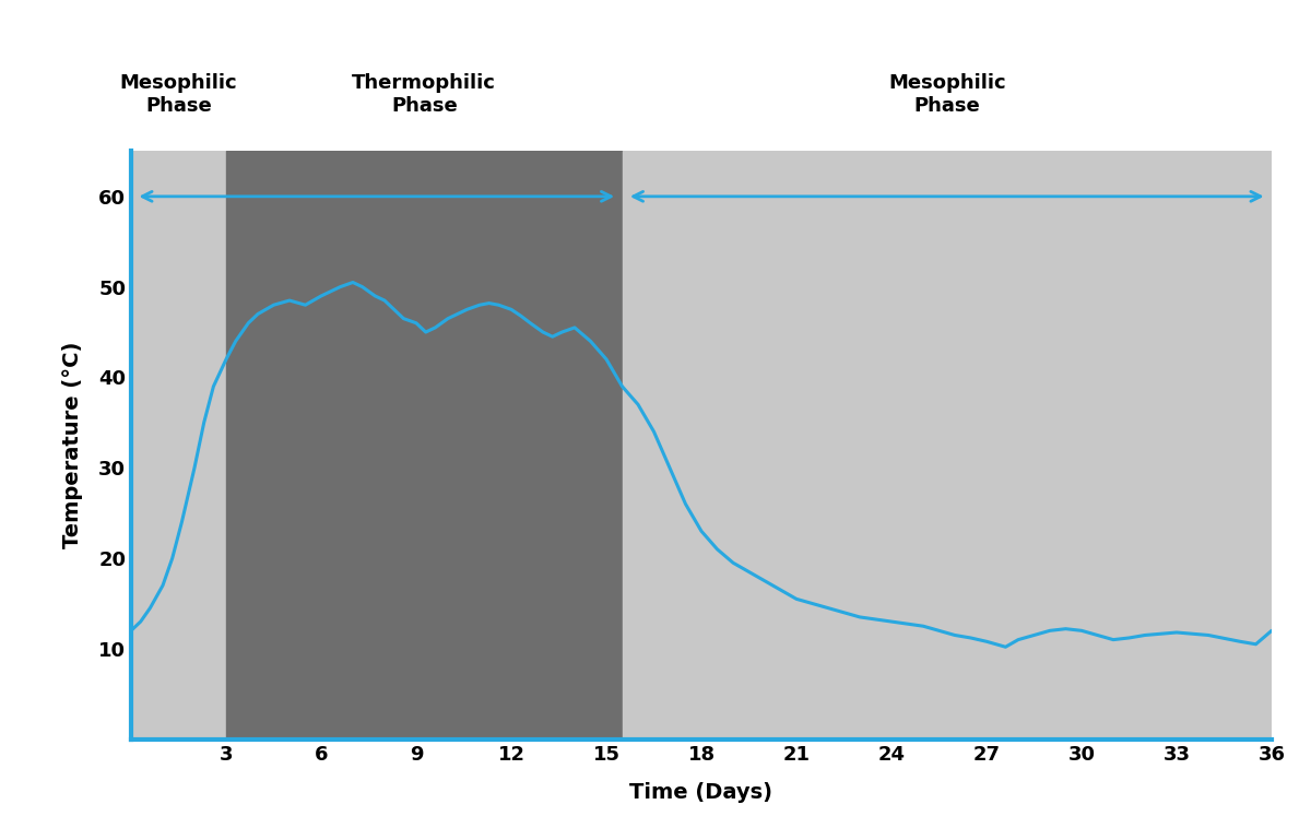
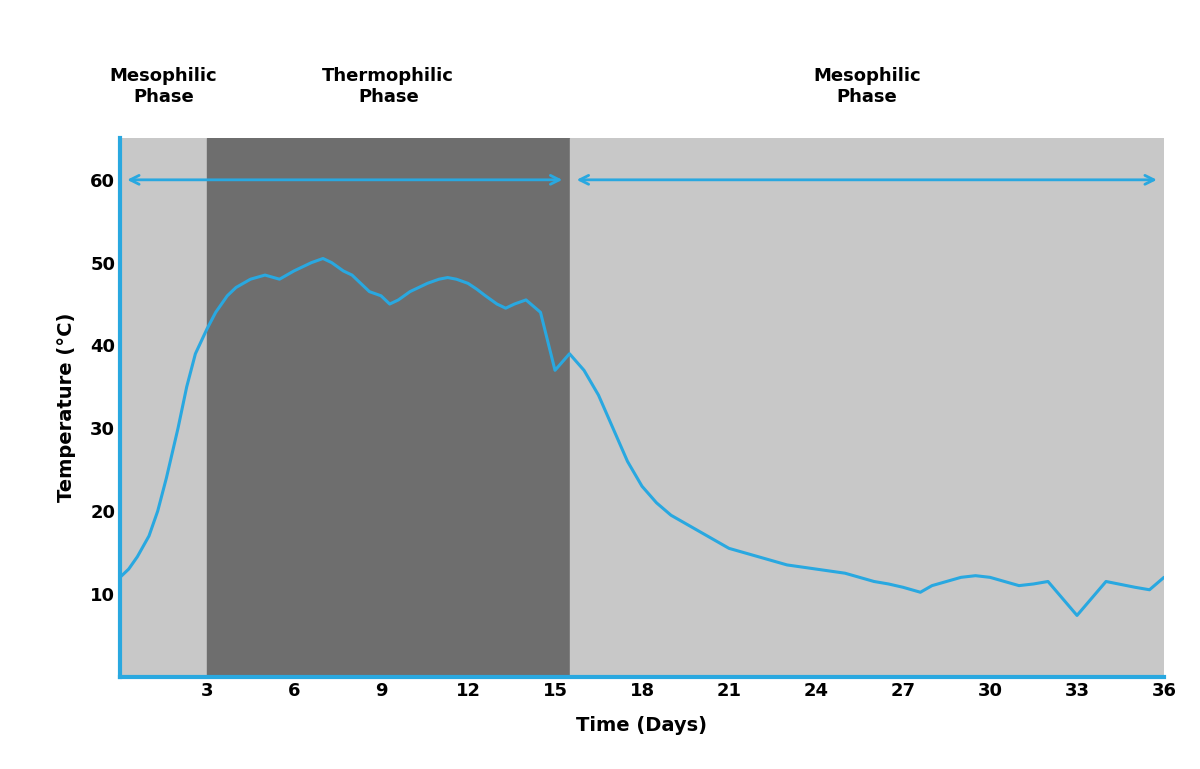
15: 42.0 -> 37.0
33: 11.8 -> 7.4
